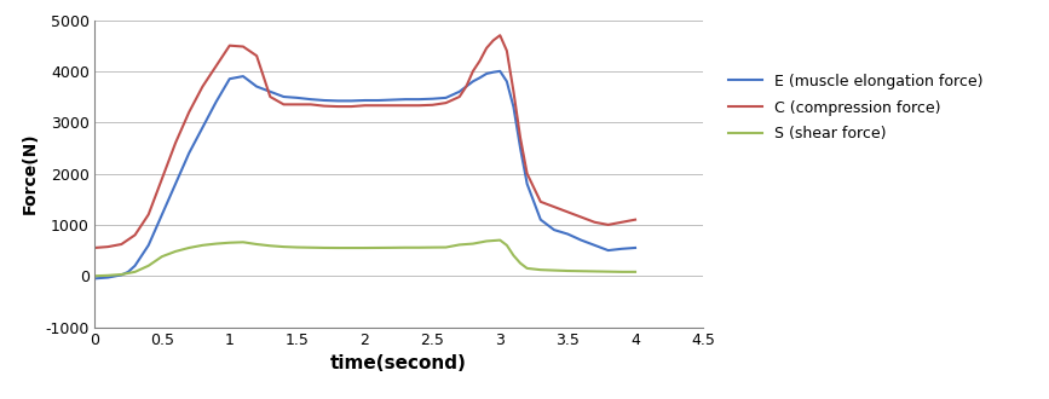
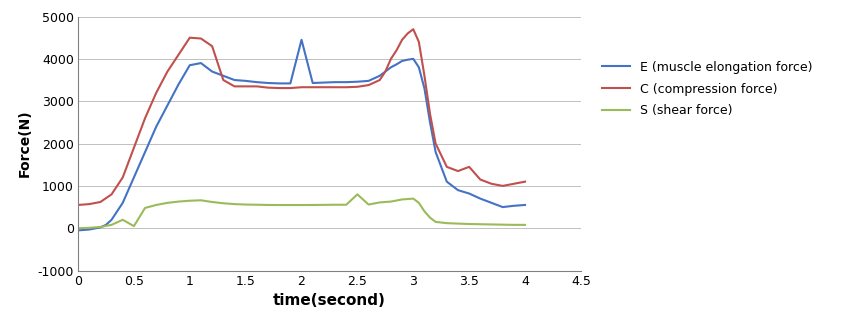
S (shear force)/0.5: 380 -> 50
E (muscle elongation force)/2: 3430 -> 4450
S (shear force)/2.5: 560 -> 800
C (compression force)/3.5: 1250 -> 1450
